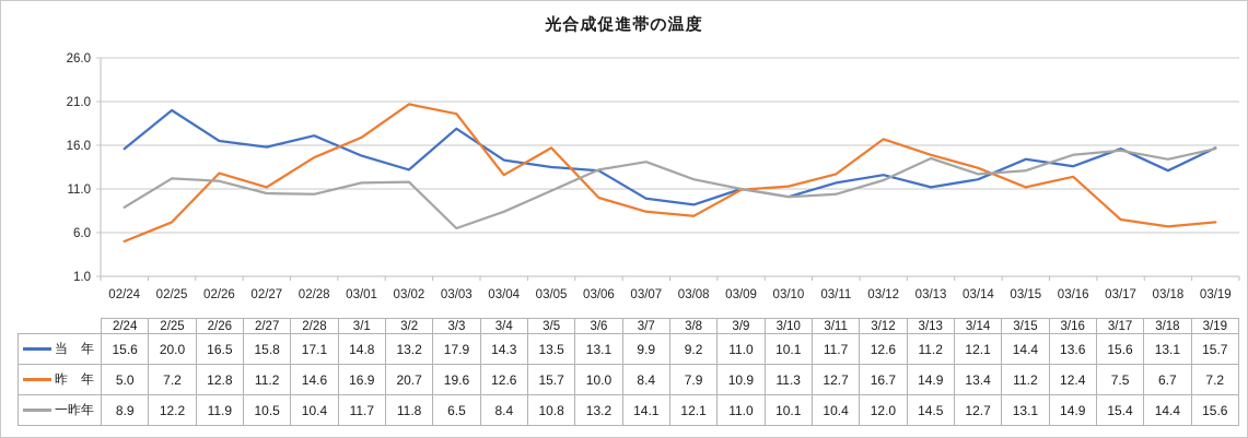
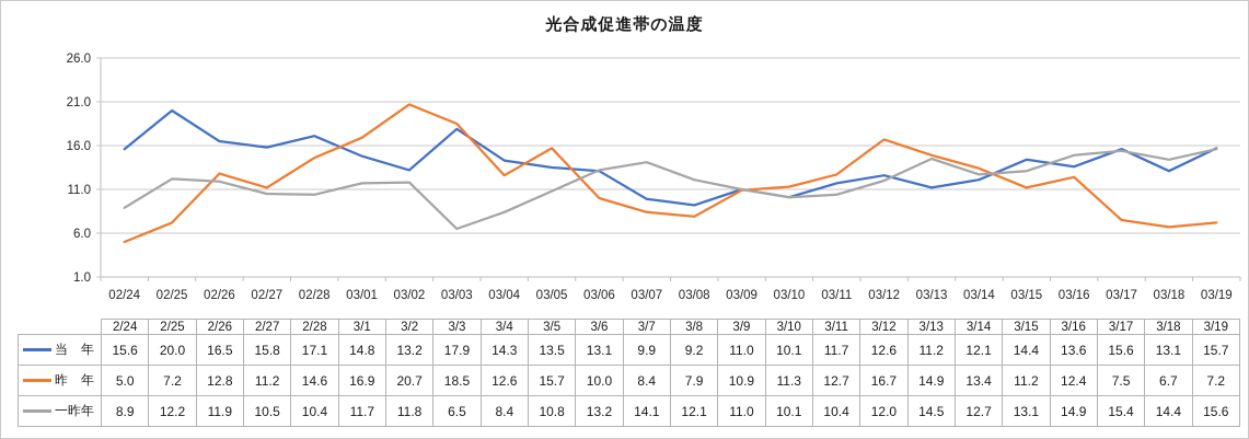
昨 年/03/03: 19.6 -> 18.5
